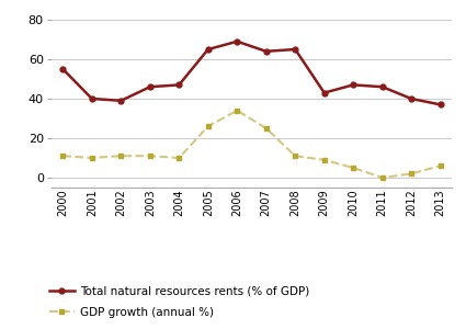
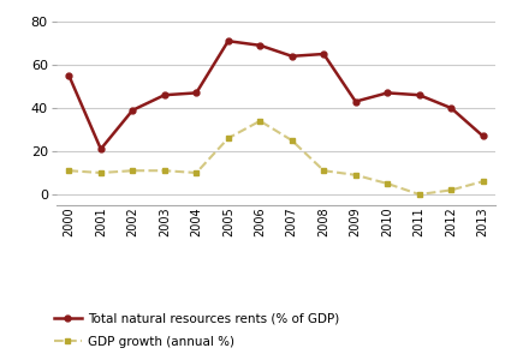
Total natural resources rents (% of GDP)/2001: 40 -> 21
Total natural resources rents (% of GDP)/2005: 65 -> 71
Total natural resources rents (% of GDP)/2013: 37 -> 27
